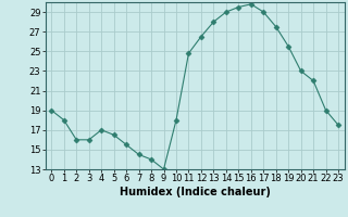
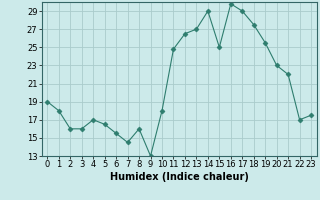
8: 14.0 -> 16.0
13: 28.0 -> 27.0
15: 29.5 -> 25.0
22: 19.0 -> 17.0
